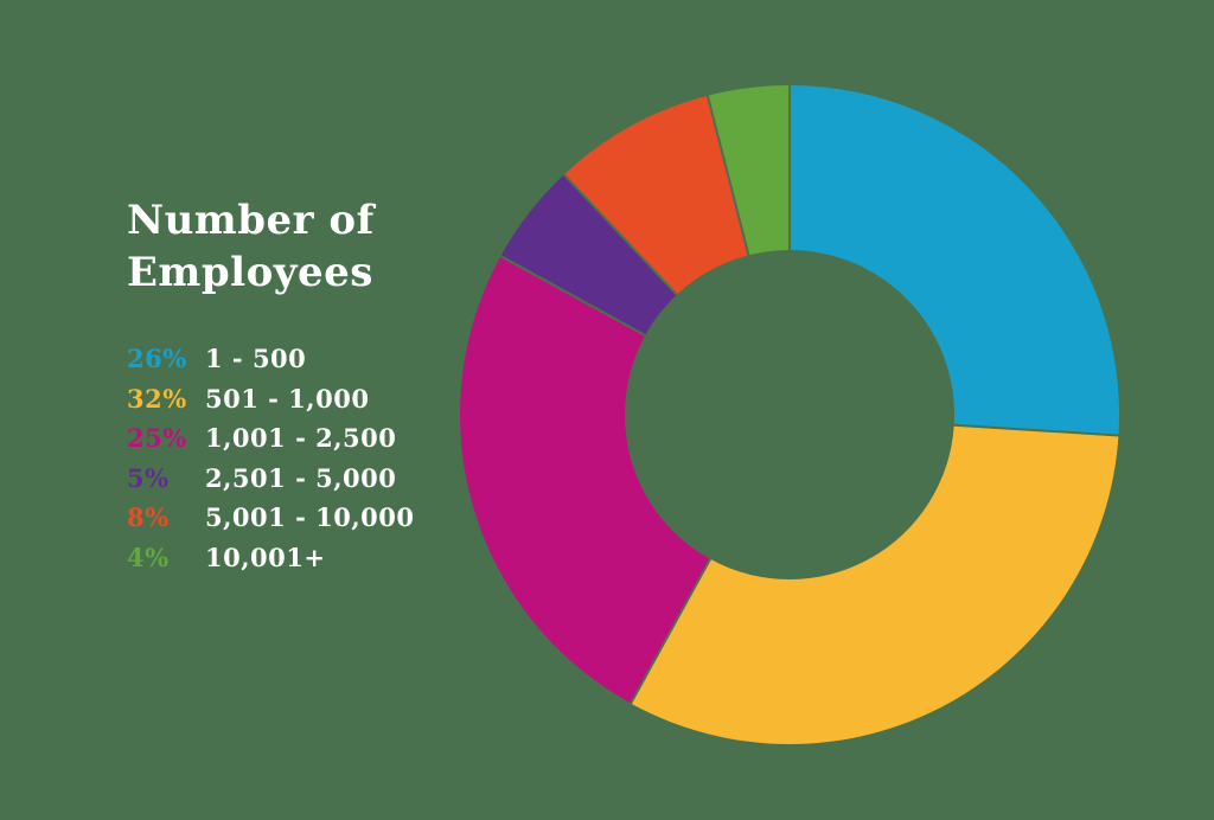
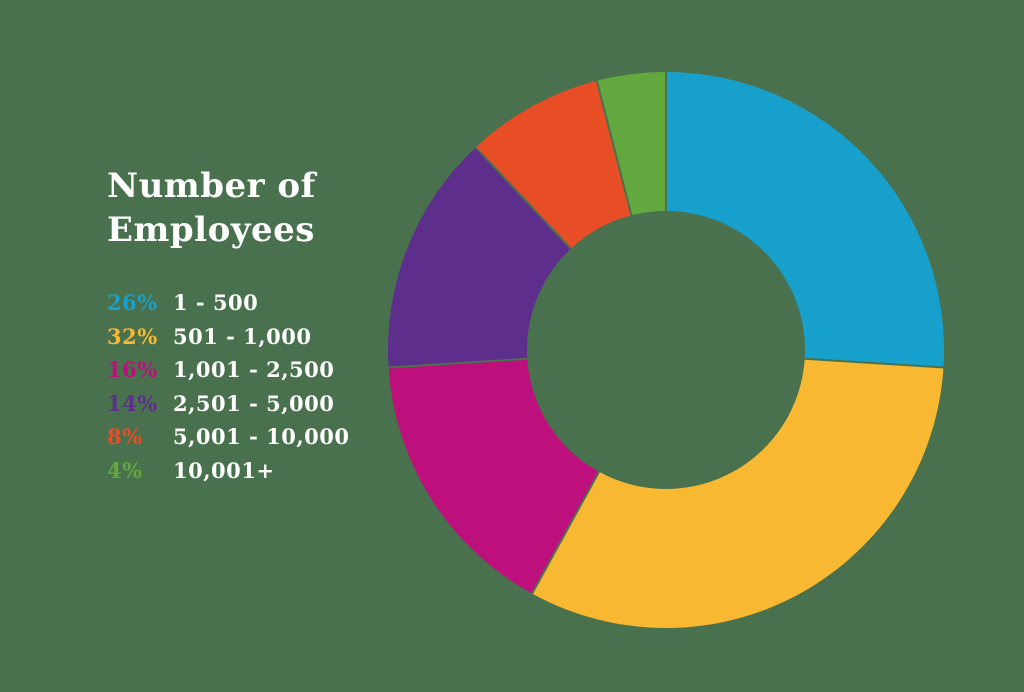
1,001 - 2,500: 25% -> 16%
2,501 - 5,000: 5% -> 14%
